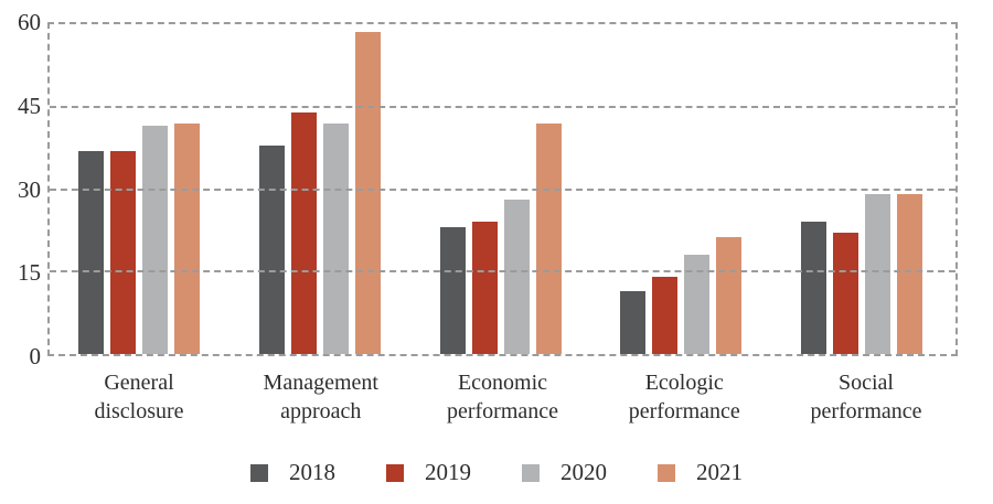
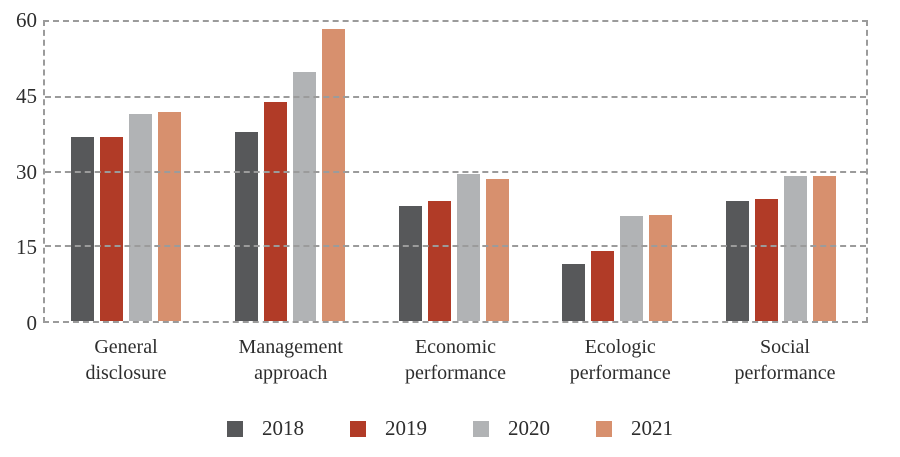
2020/Management approach: 42 -> 50
2020/Economic performance: 28 -> 30
2021/Economic performance: 42 -> 28
2020/Ecologic performance: 18 -> 21
2019/Social performance: 22 -> 24
